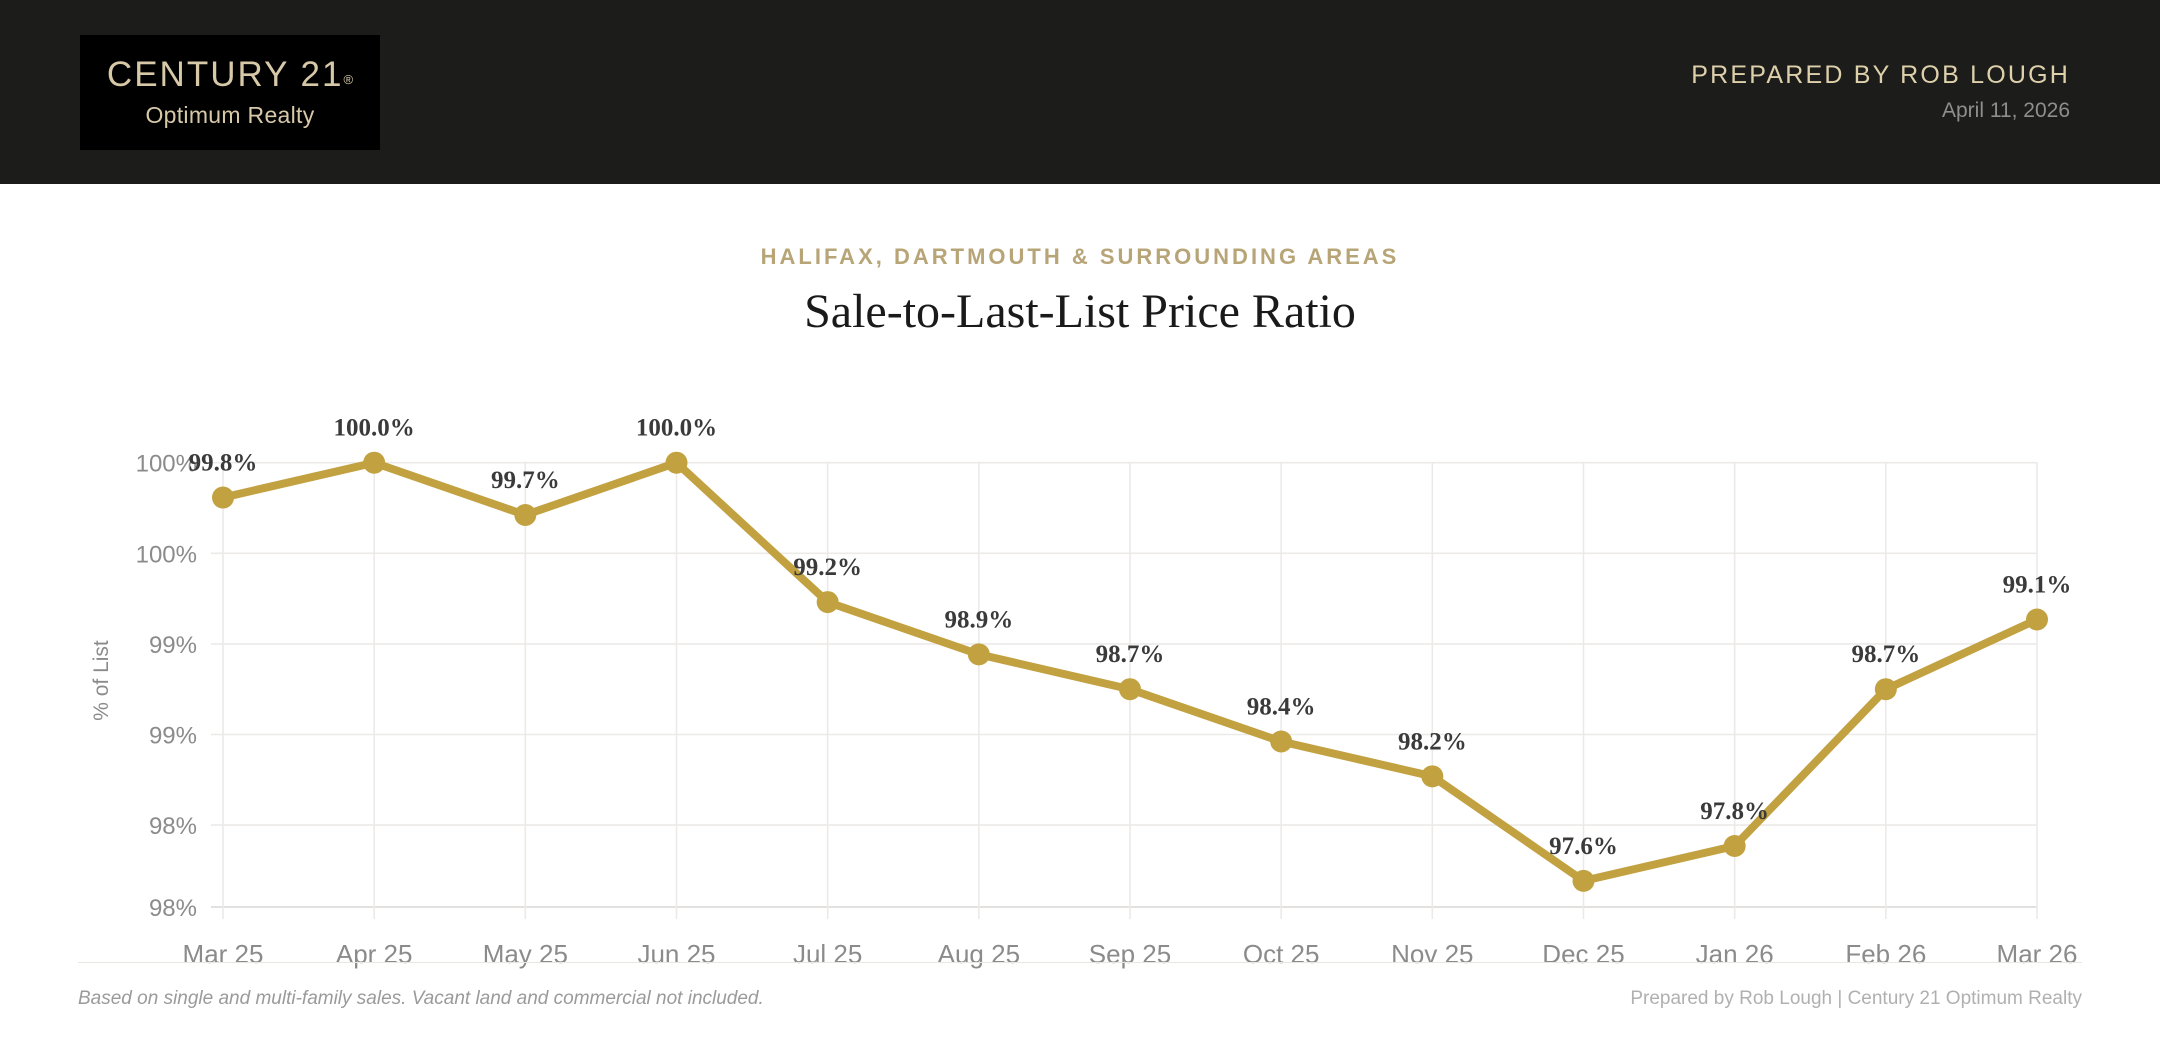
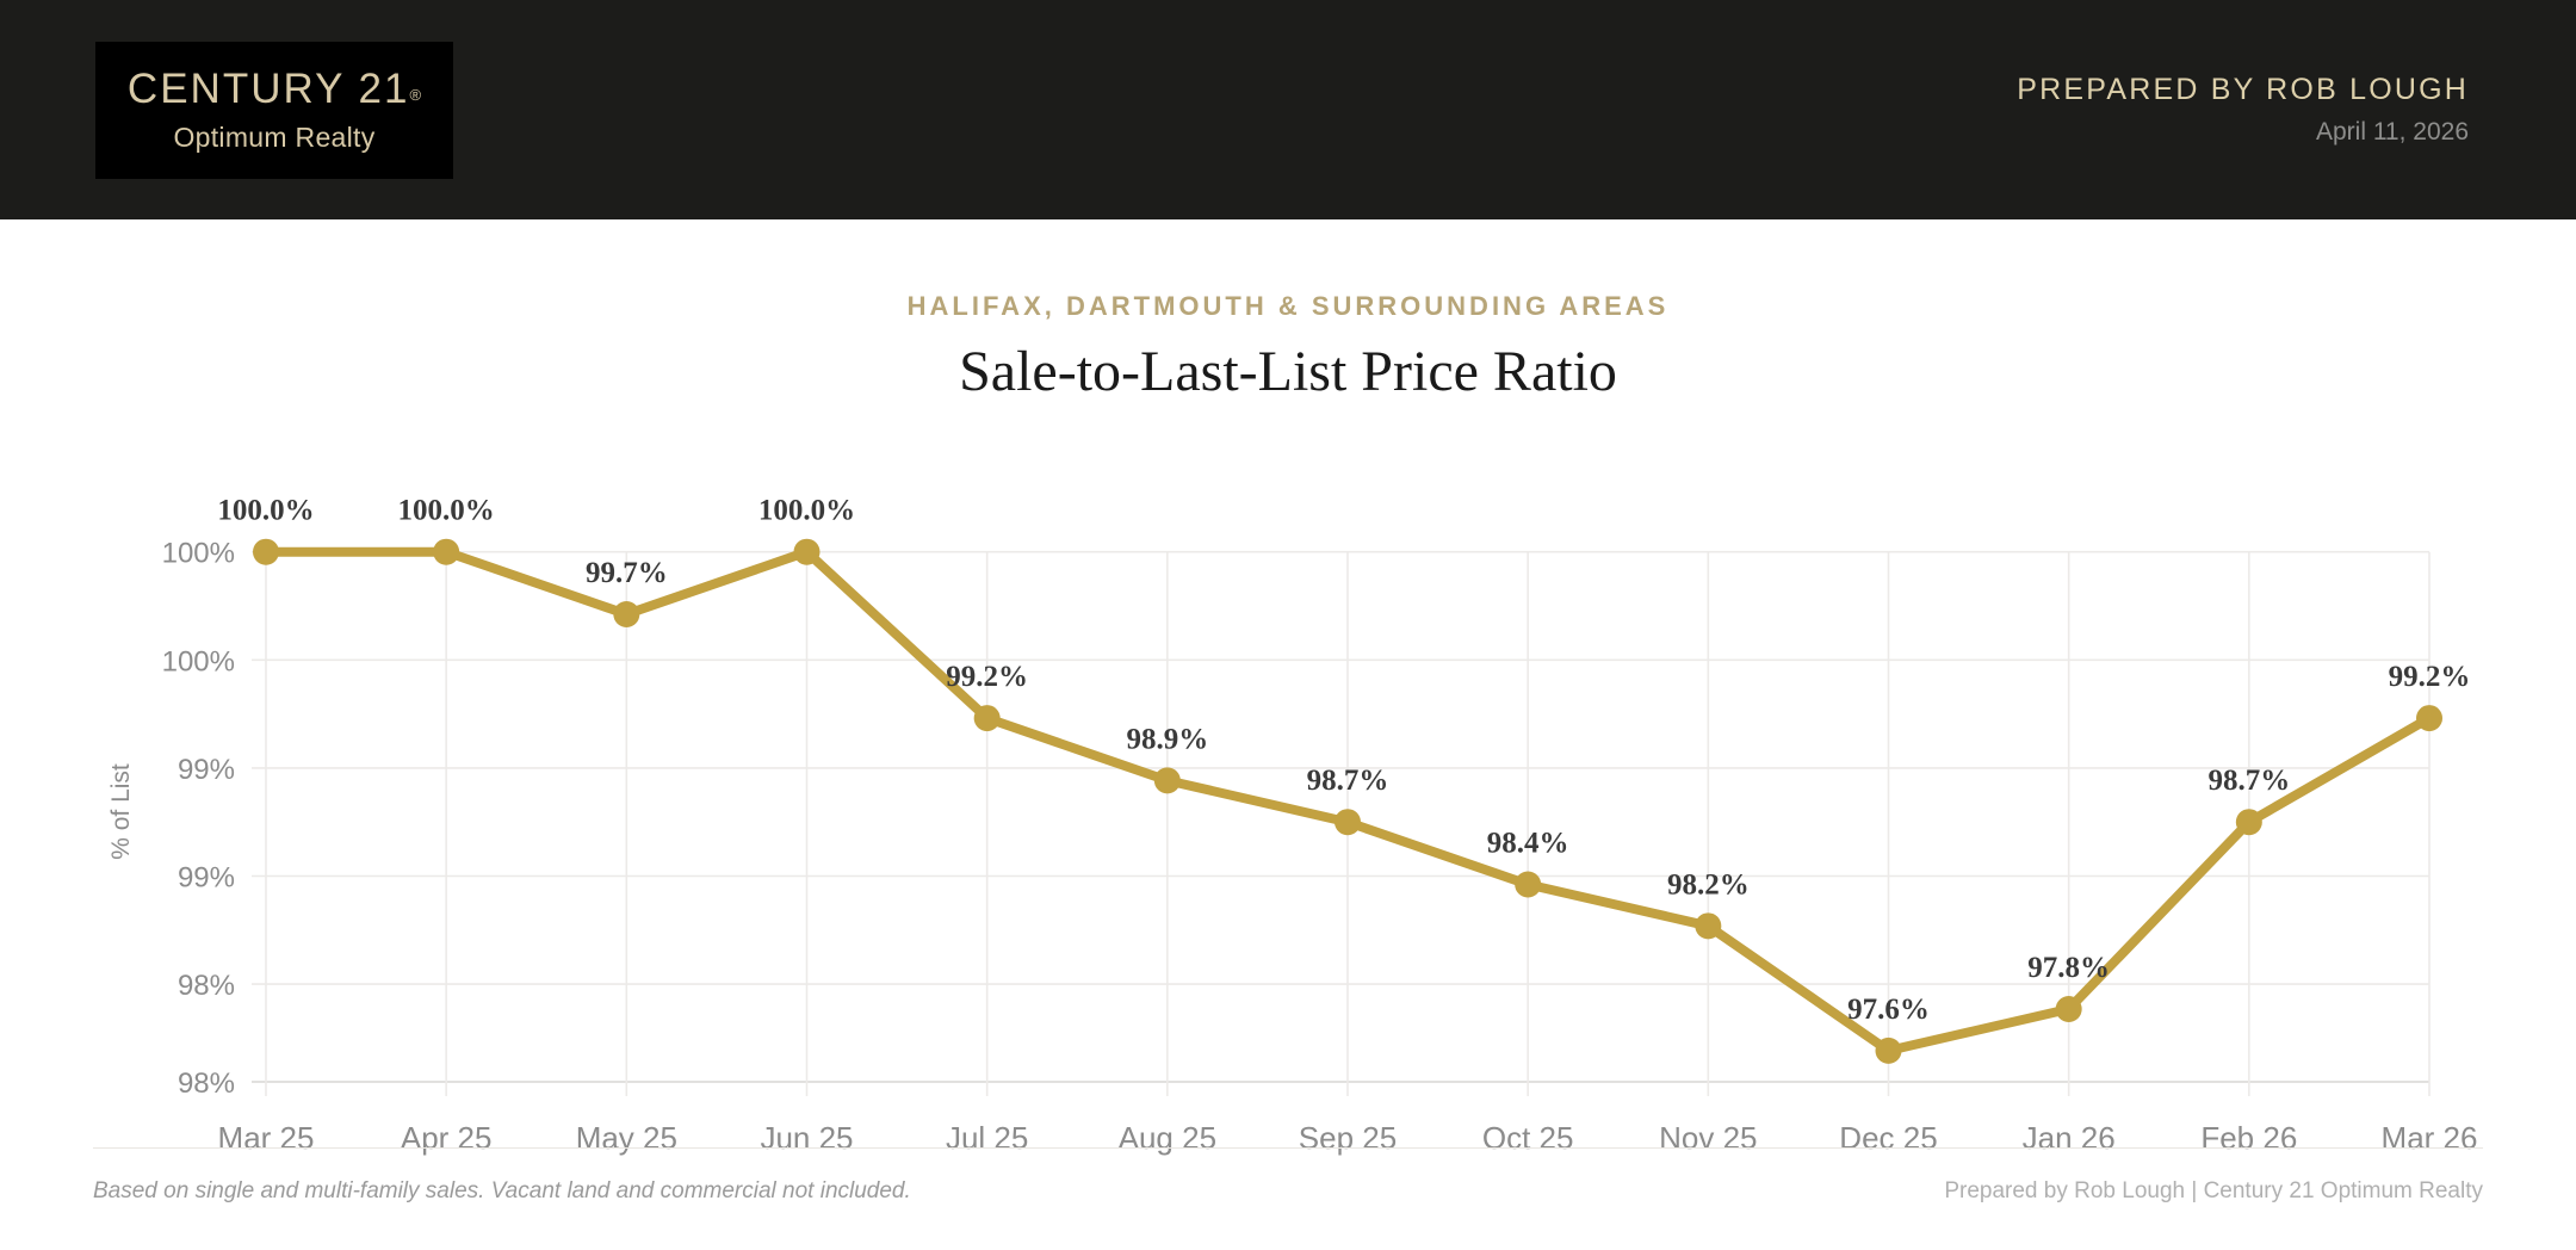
Mar 25: 99.8% -> 100.0%
Mar 26: 99.1% -> 99.2%
